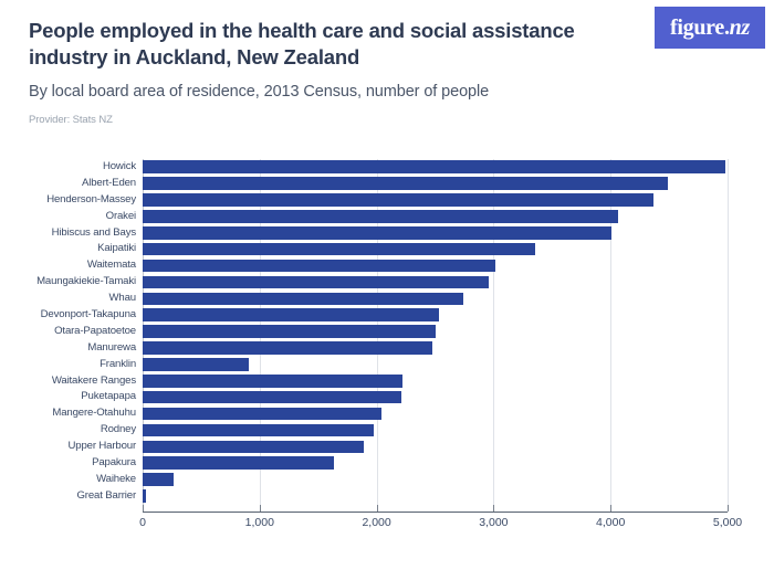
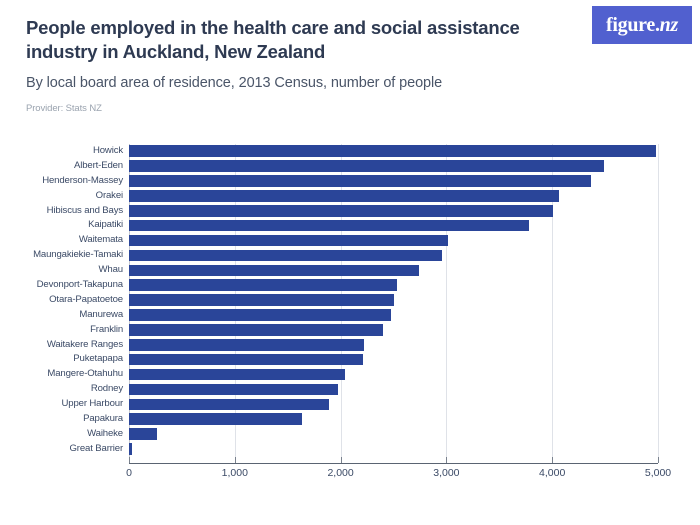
Kaipatiki: 3360 -> 3780
Franklin: 910 -> 2400
